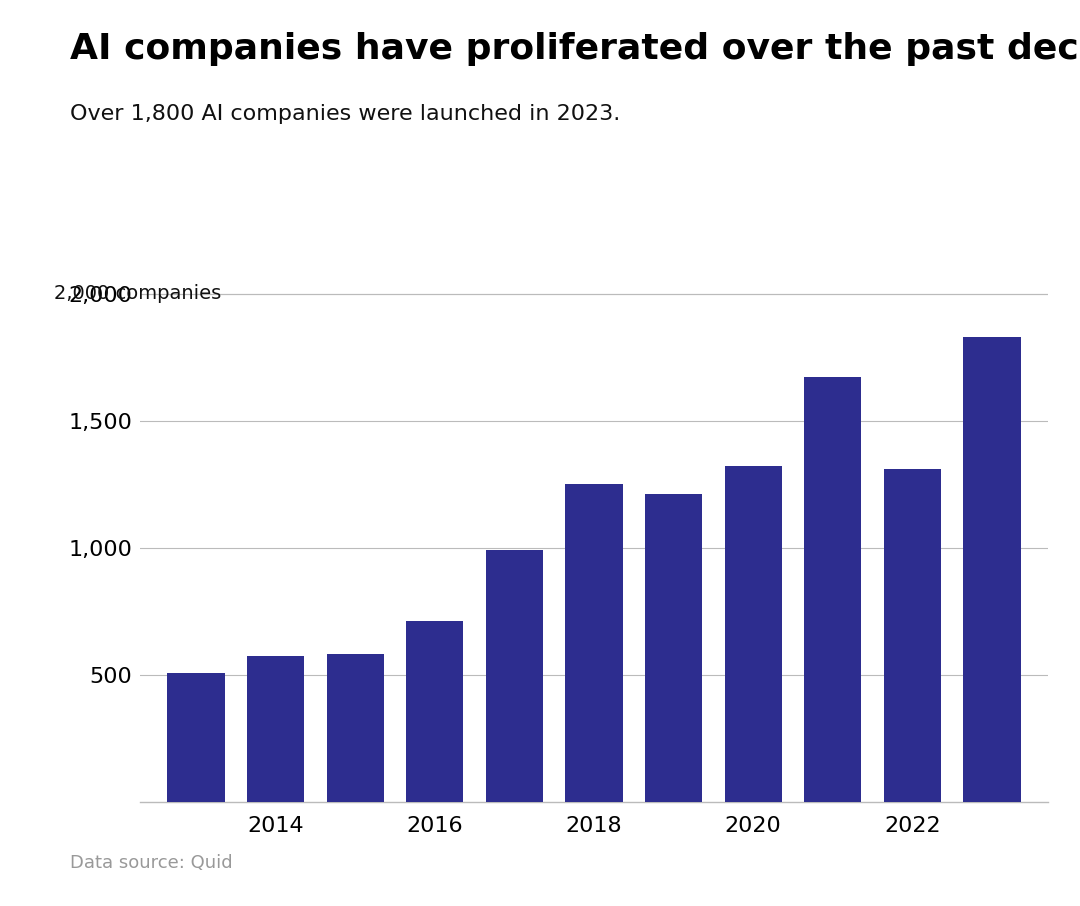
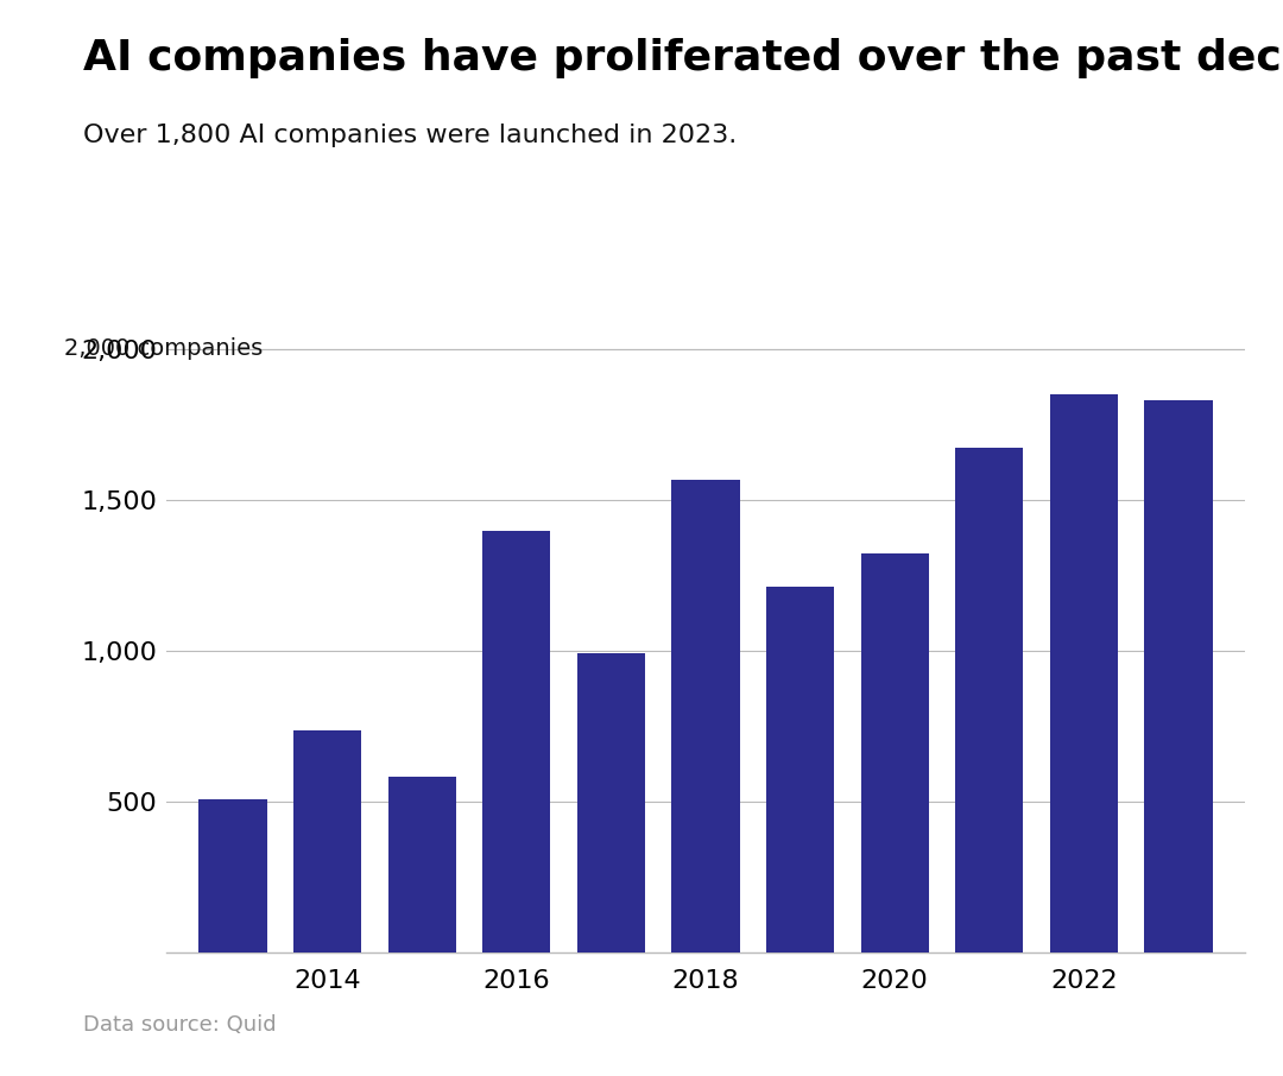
2014: 575 -> 735
2016: 710 -> 1,395
2018: 1,250 -> 1,565
2022: 1,310 -> 1,850
